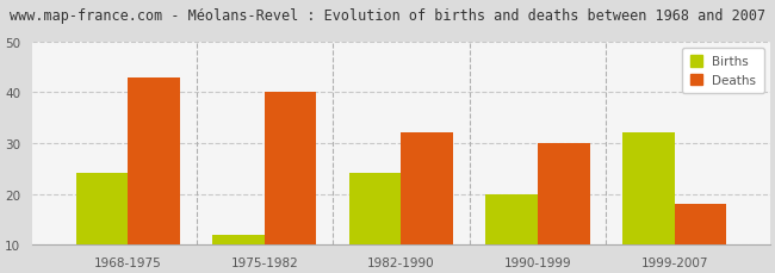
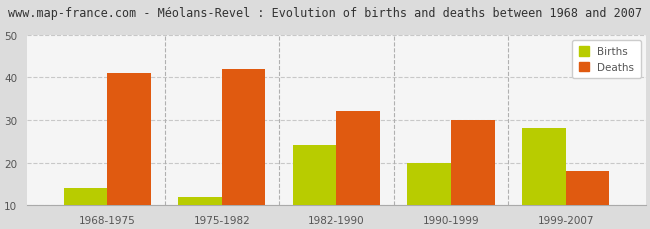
Births/1968-1975: 24 -> 14
Deaths/1968-1975: 43 -> 41
Deaths/1975-1982: 40 -> 42
Births/1999-2007: 32 -> 28
